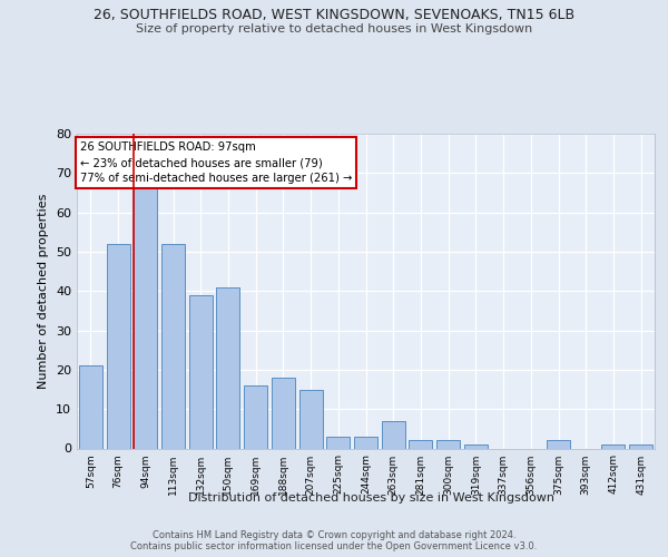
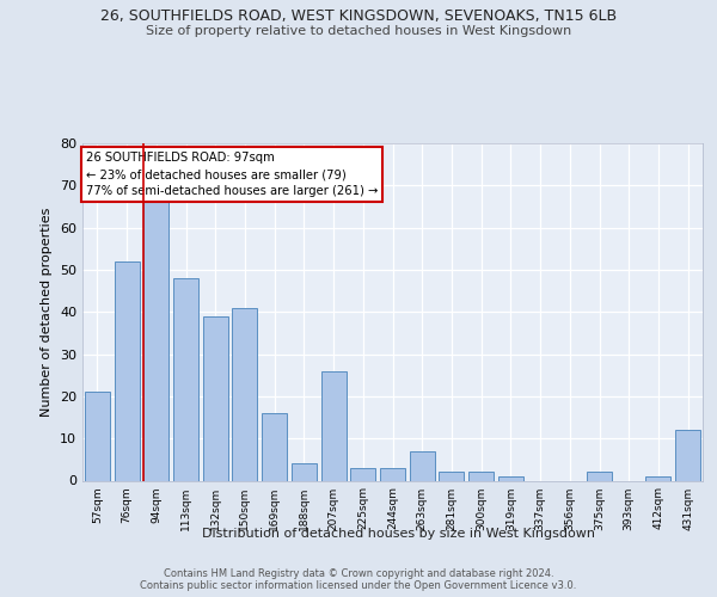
113sqm: 52 -> 48
188sqm: 18 -> 4
207sqm: 15 -> 26
431sqm: 1 -> 12
